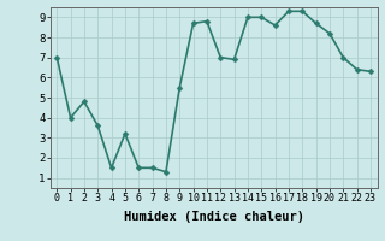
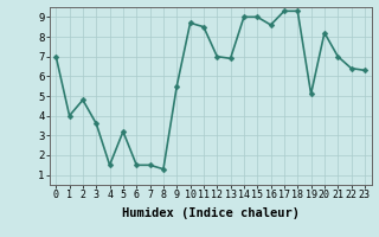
11: 8.8 -> 8.5
19: 8.7 -> 5.1
